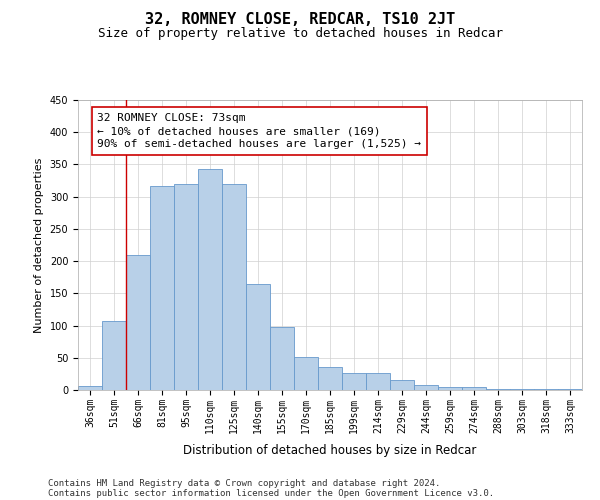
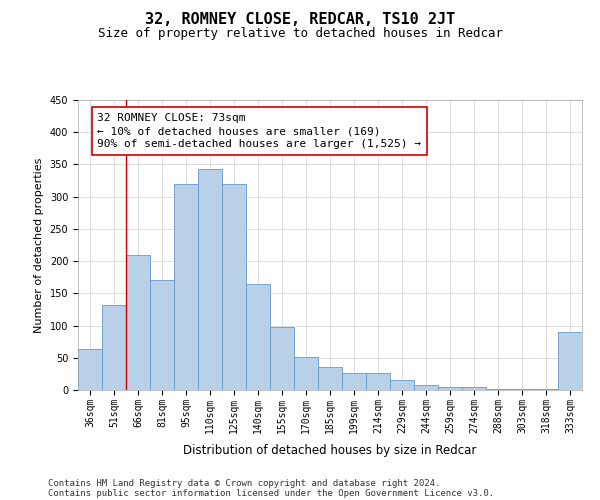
36sqm: 6 -> 64
51sqm: 107 -> 132
81sqm: 317 -> 170
333sqm: 1 -> 90
